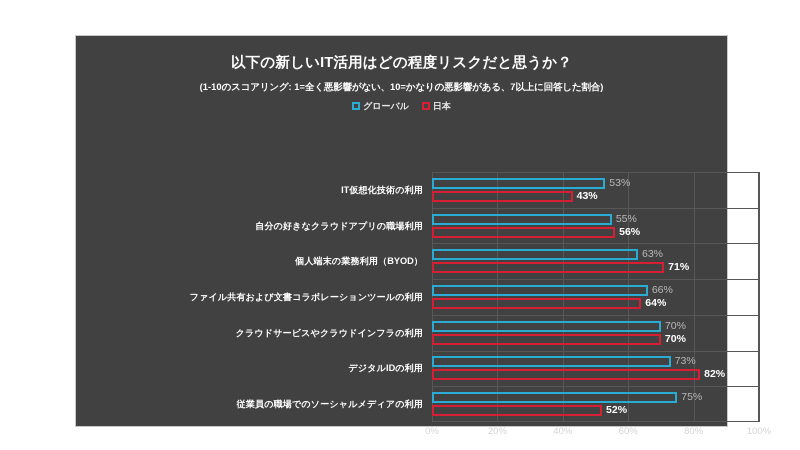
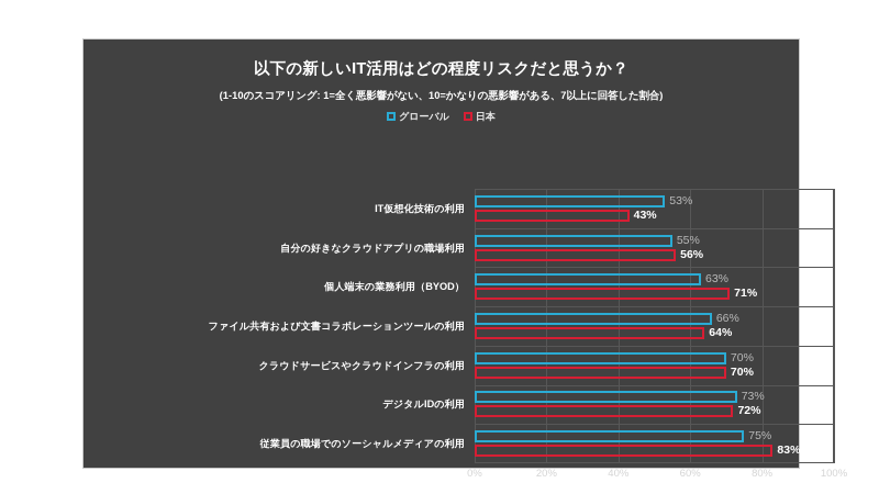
日本/デジタルIDの利用: 82% -> 72%
日本/従業員の職場でのソーシャルメディアの利用: 52% -> 83%
